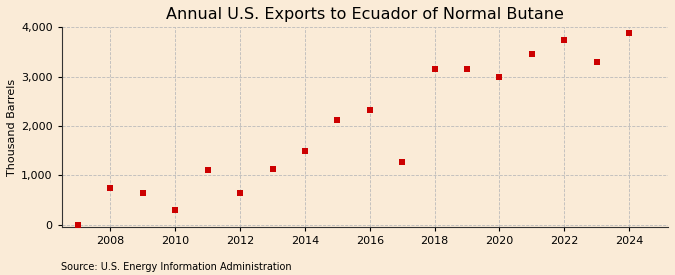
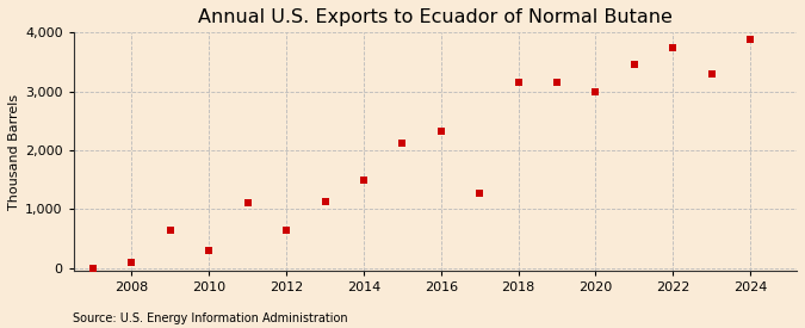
2008: 750 -> 100
